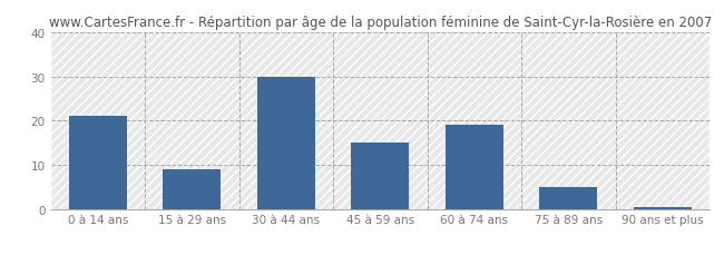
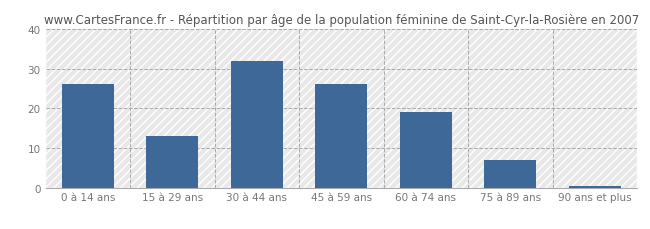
0 à 14 ans: 21.0 -> 26.0
15 à 29 ans: 9.0 -> 13.0
30 à 44 ans: 30.0 -> 32.0
45 à 59 ans: 15.0 -> 26.0
75 à 89 ans: 5.0 -> 7.0
